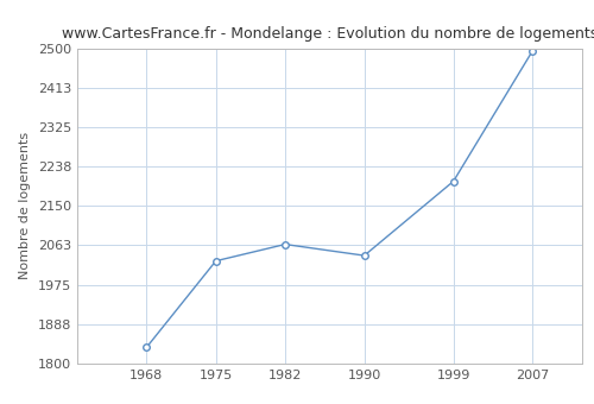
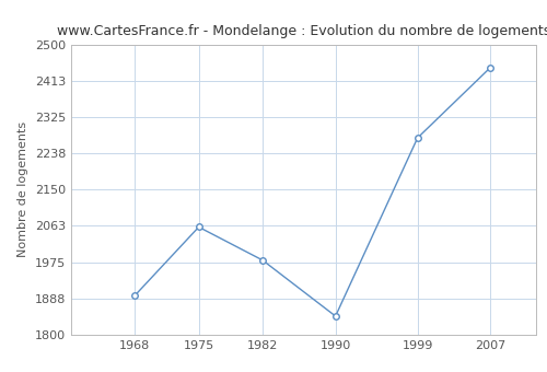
1968: 1836 -> 1895
1975: 2028 -> 2060
1982: 2065 -> 1980
1990: 2040 -> 1845
1999: 2205 -> 2275
2007: 2495 -> 2445
